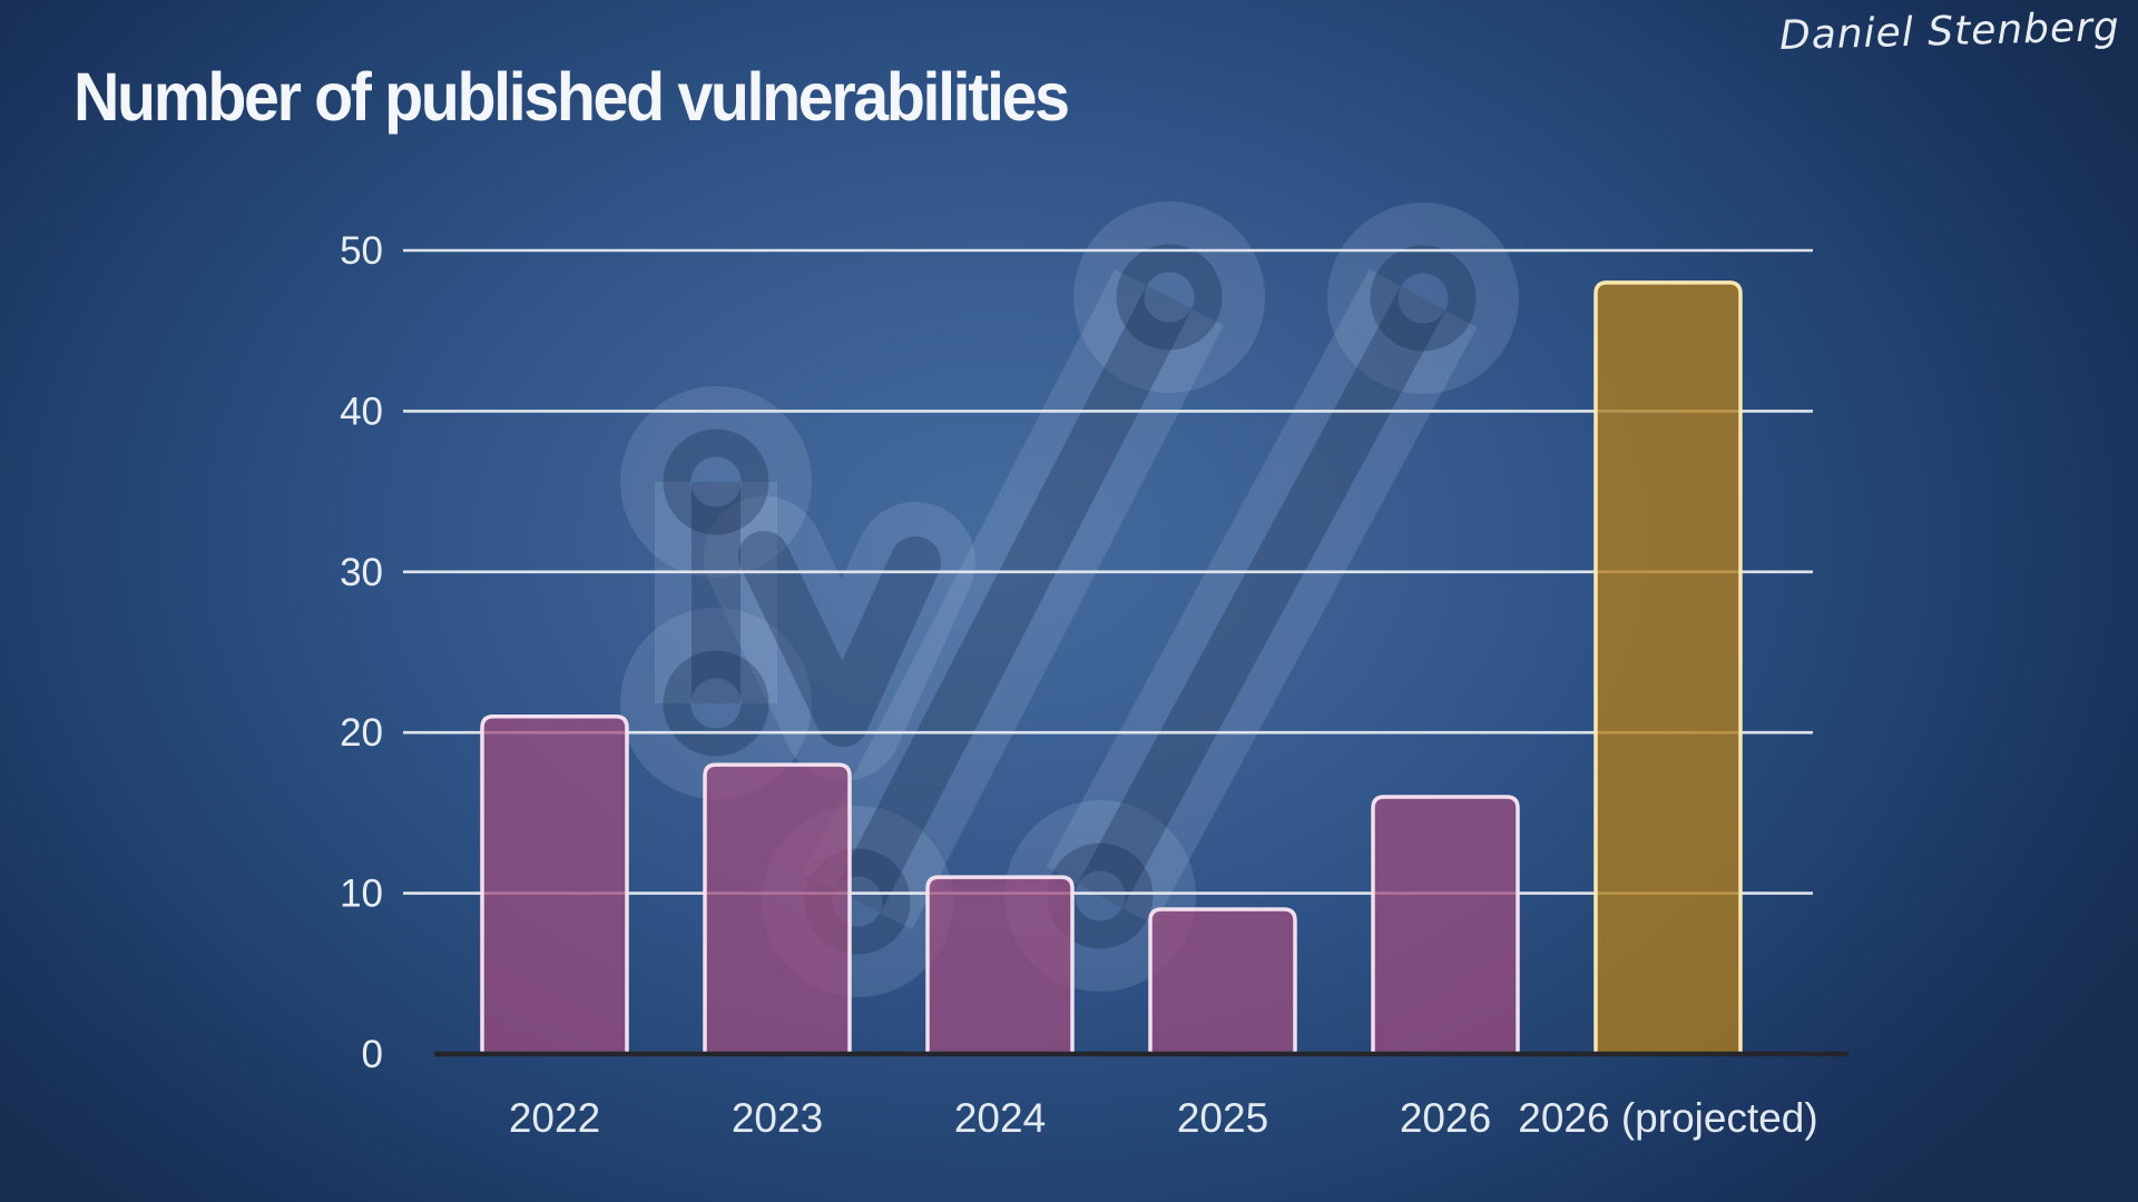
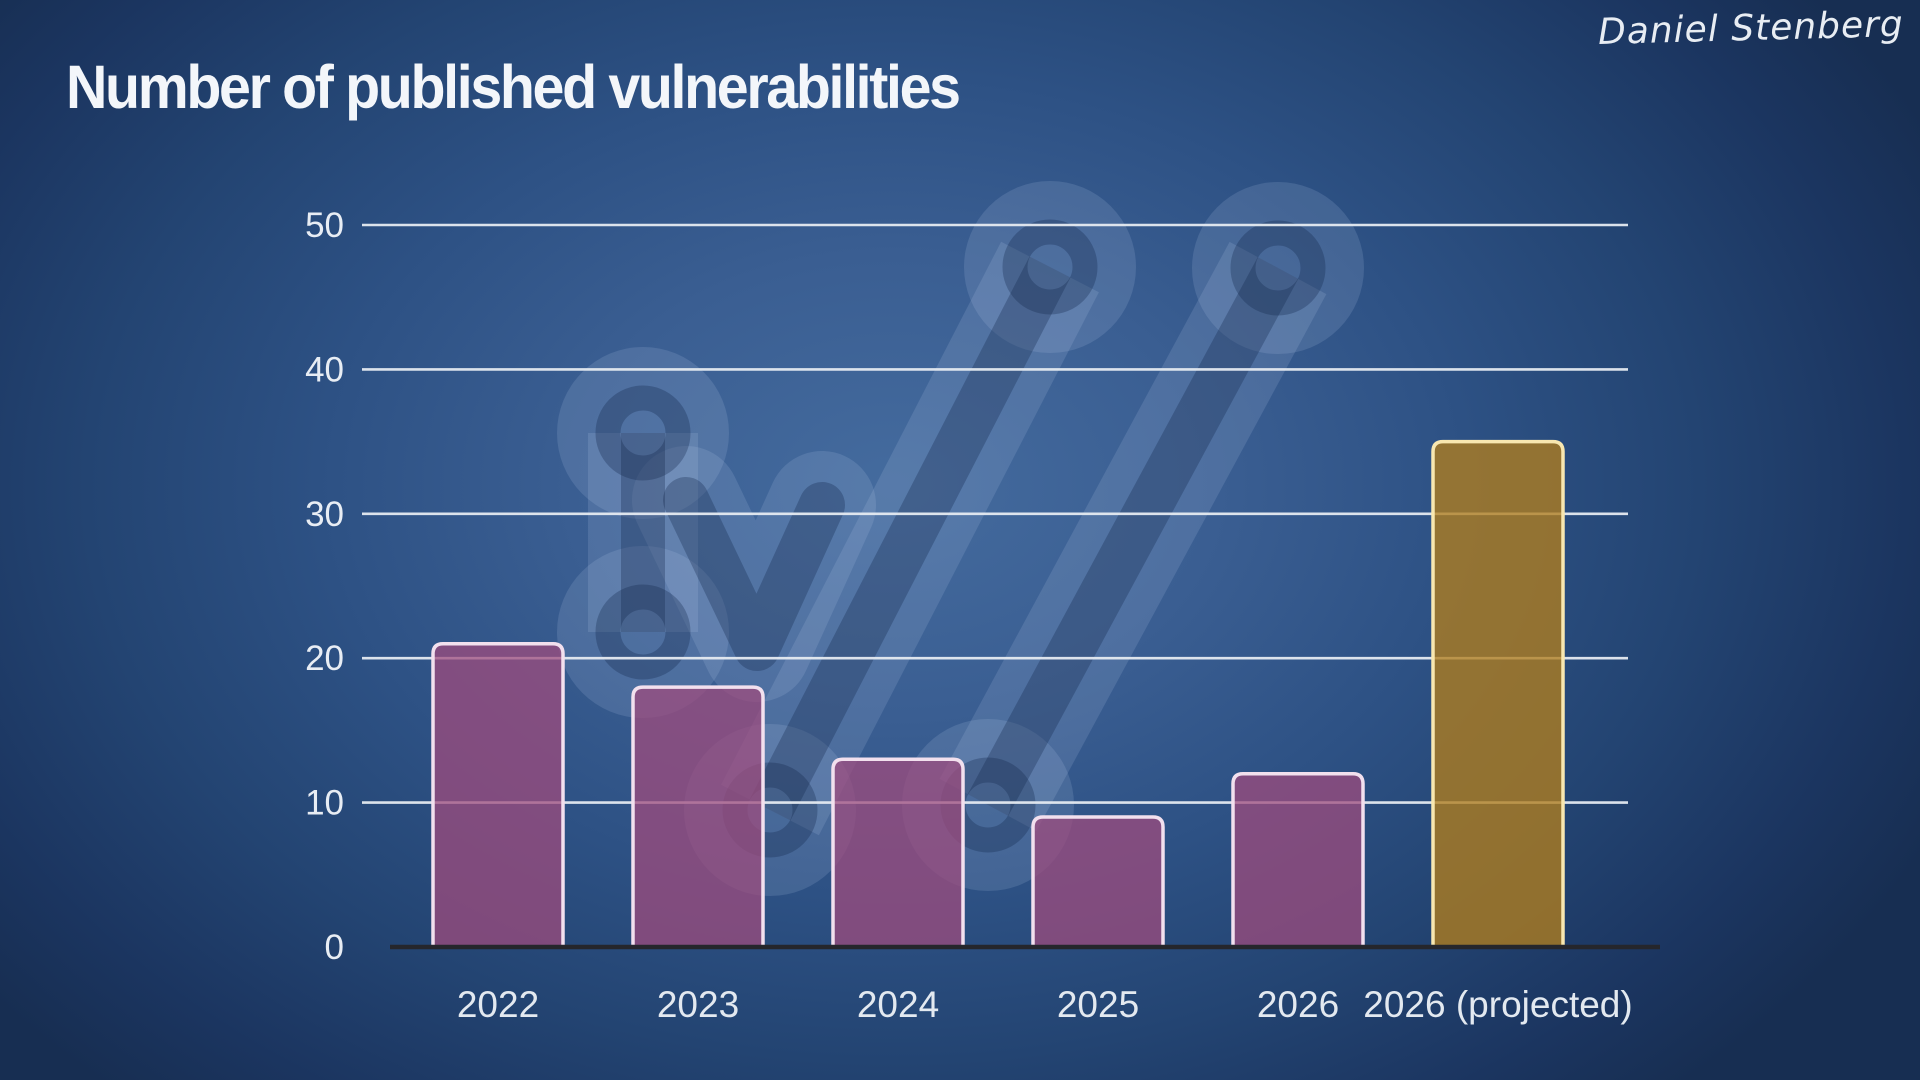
2024: 11 -> 13
2026: 16 -> 12
2026 (projected): 48 -> 35
